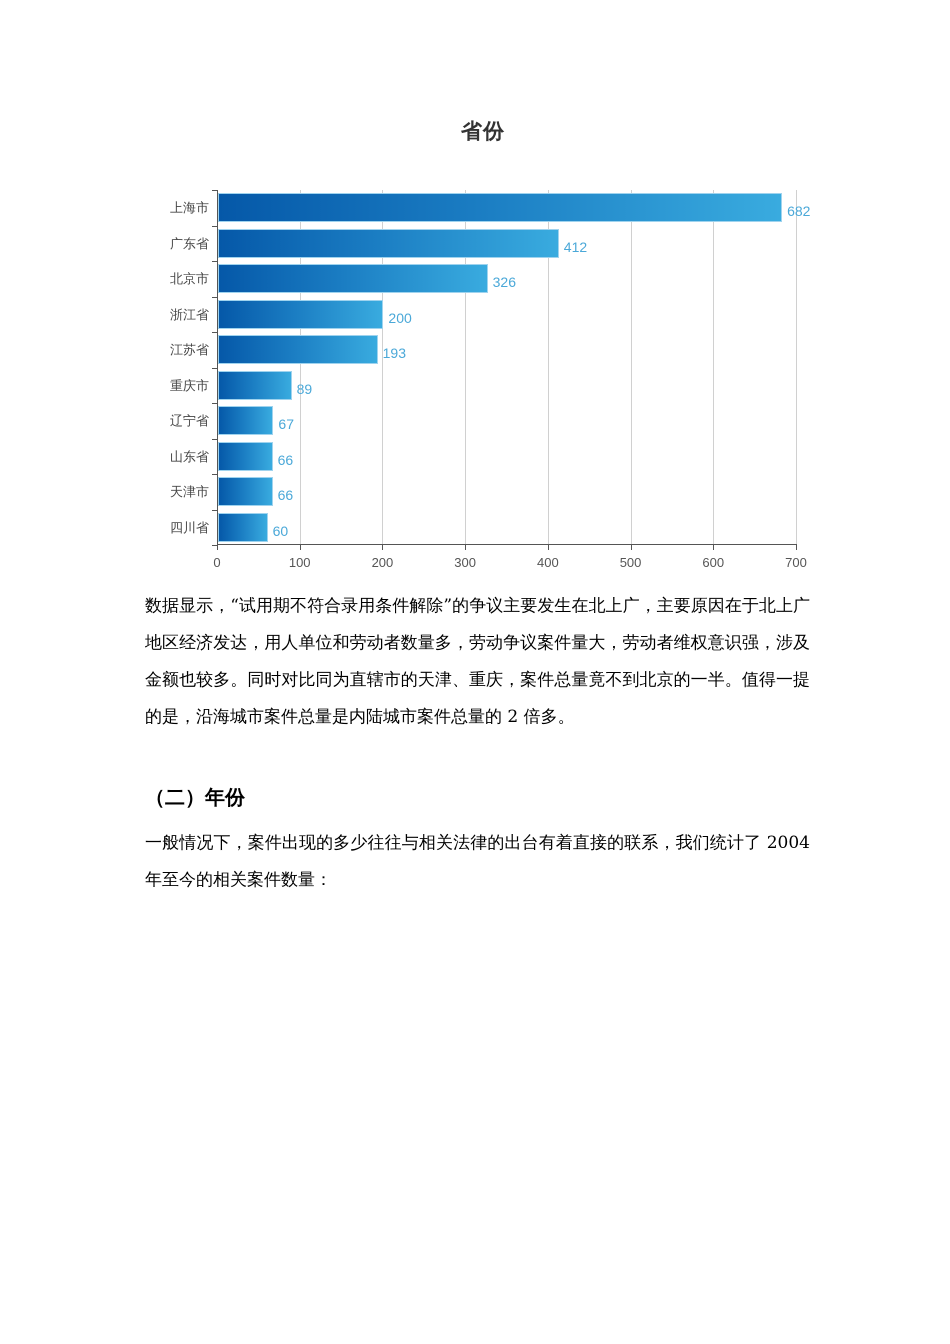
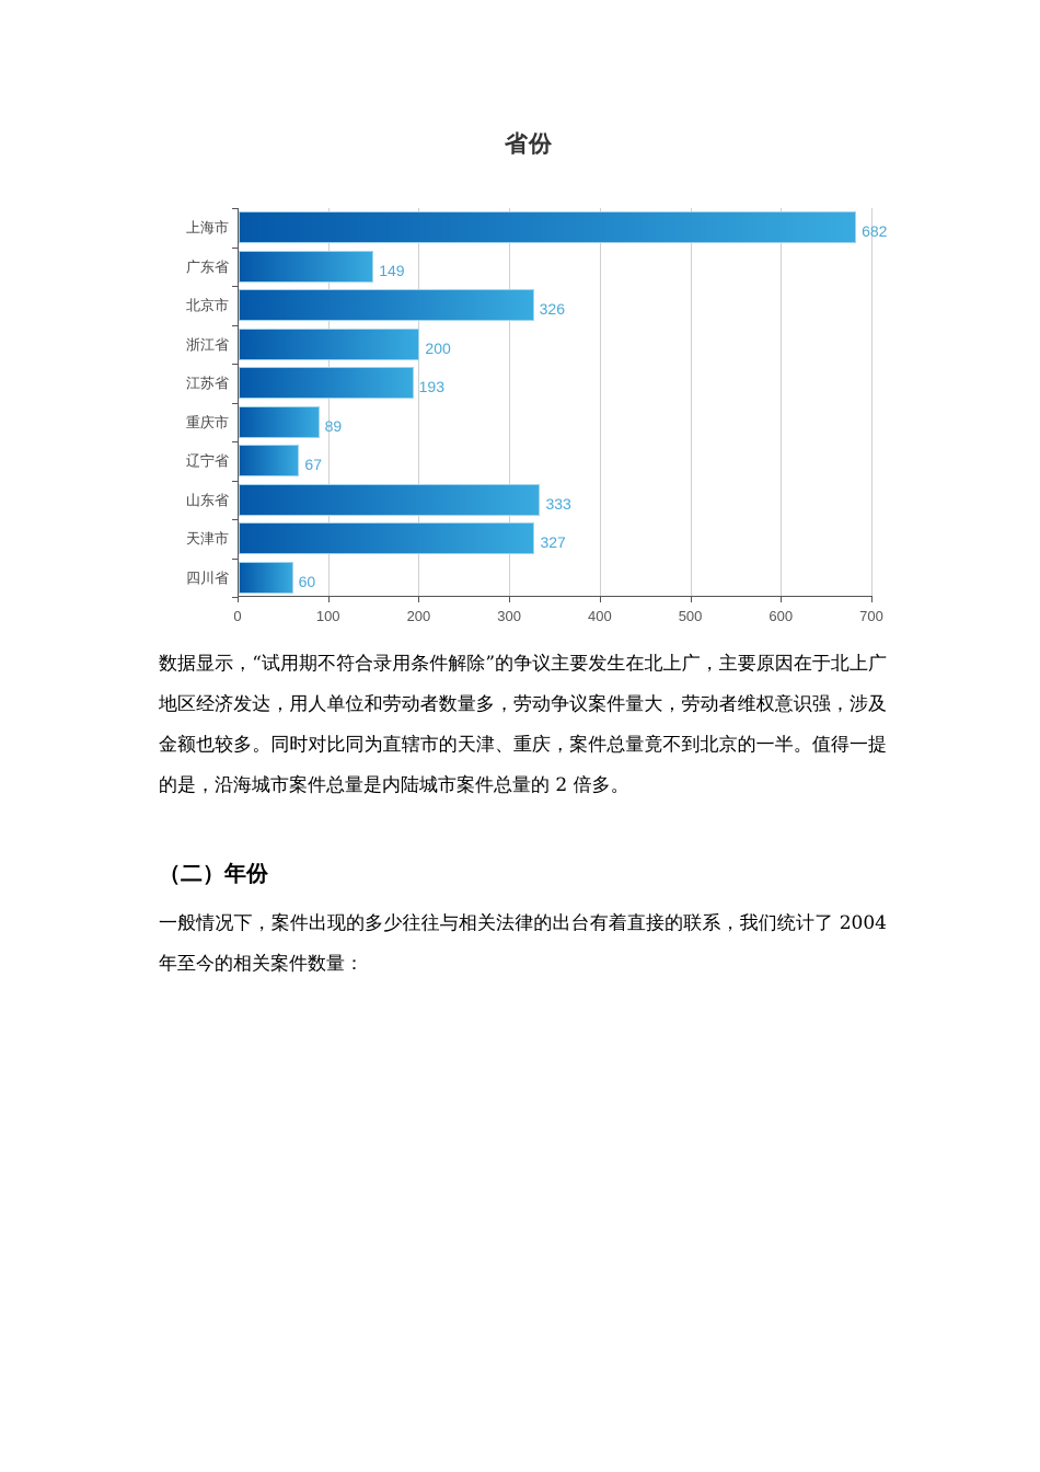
广东省: 412 -> 149
山东省: 66 -> 333
天津市: 66 -> 327
